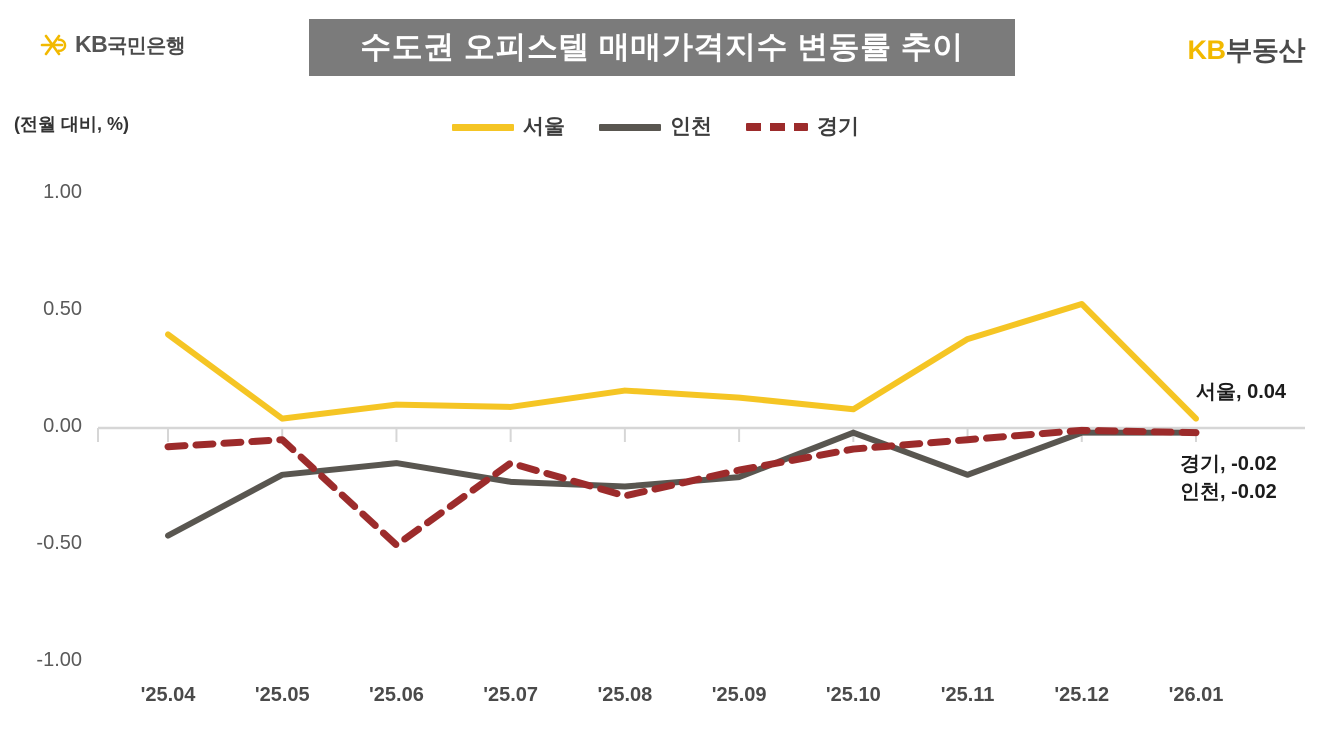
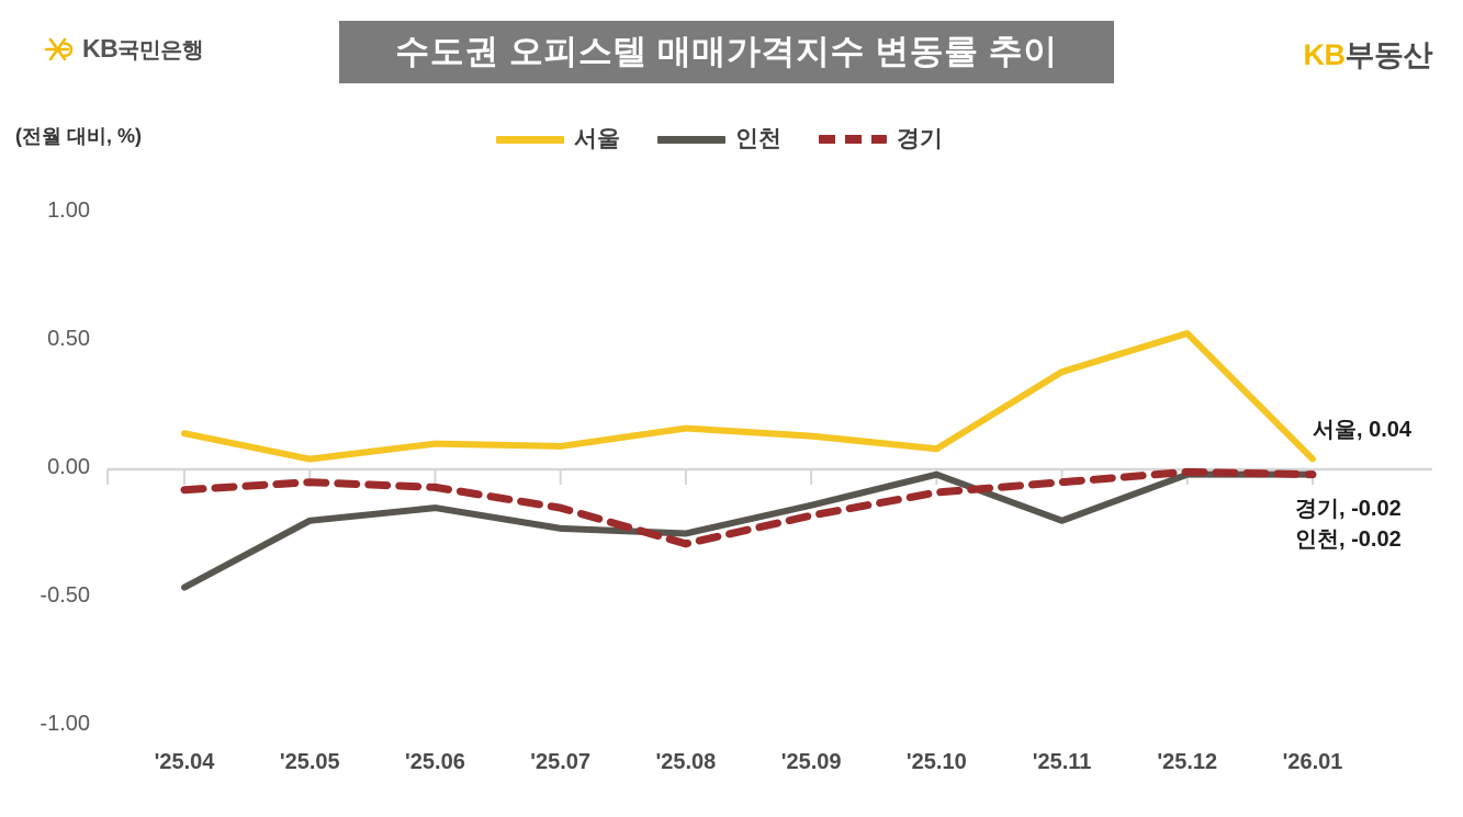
서울/'25.04: 0.40 -> 0.14
경기/'25.06: -0.50 -> -0.07
인천/'25.09: -0.21 -> -0.14
